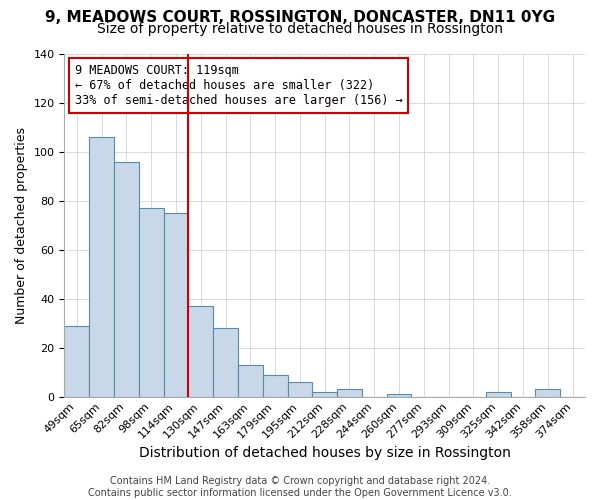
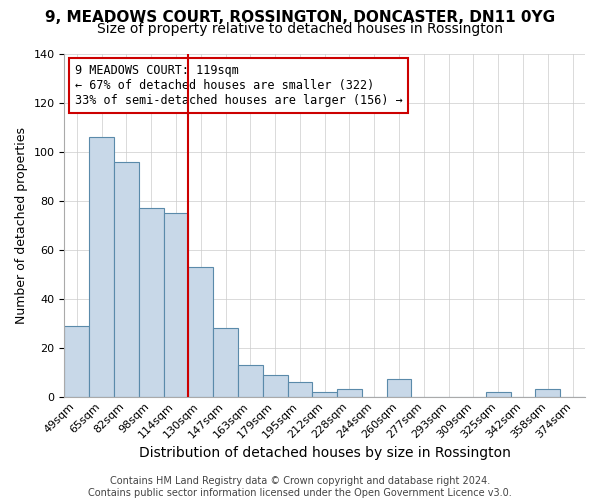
130sqm: 37 -> 53
260sqm: 1 -> 7
